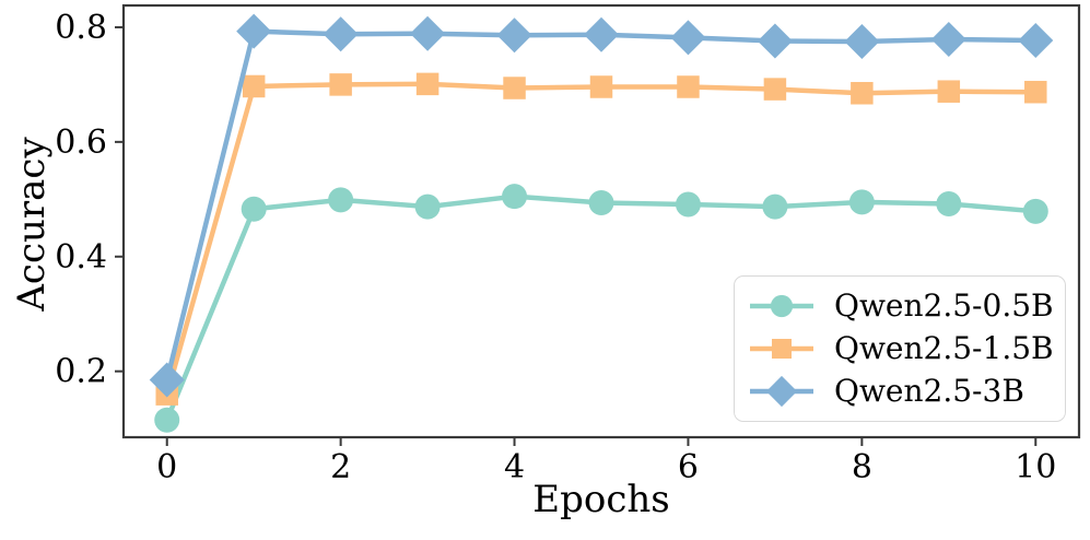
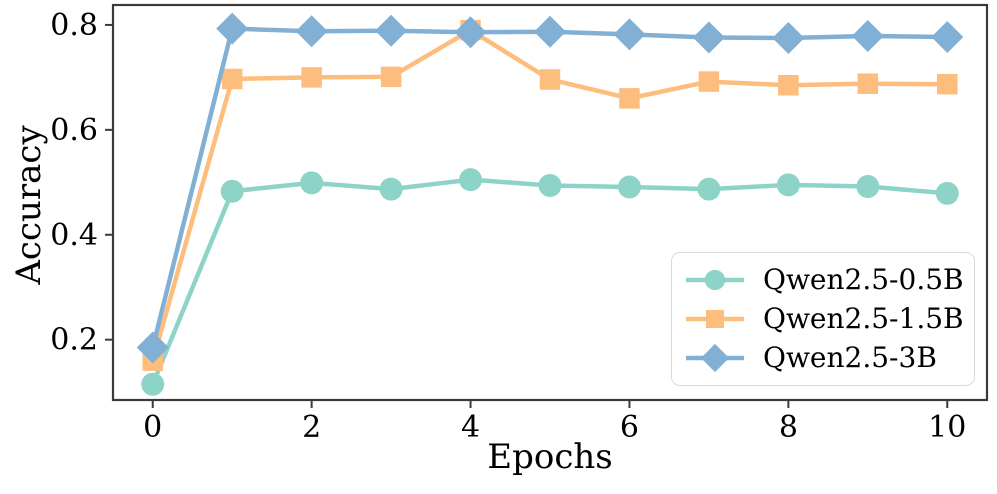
Qwen2.5-1.5B/4: 0.69 -> 0.79
Qwen2.5-1.5B/6: 0.70 -> 0.66
